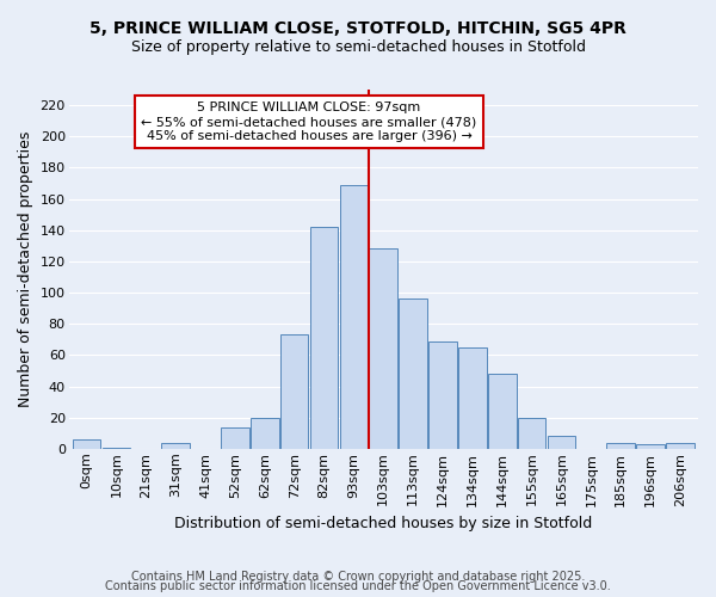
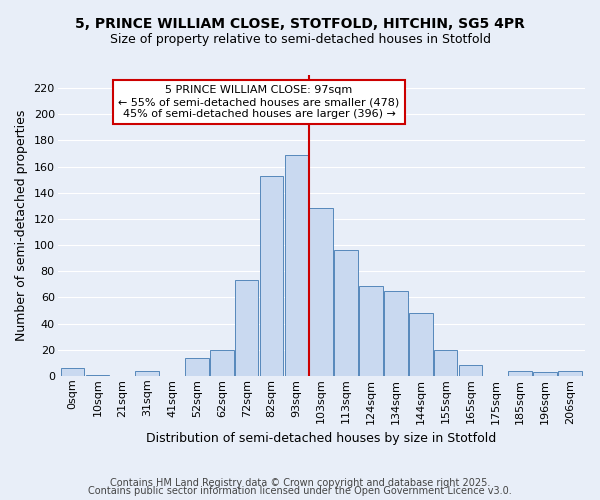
82sqm: 142 -> 153
